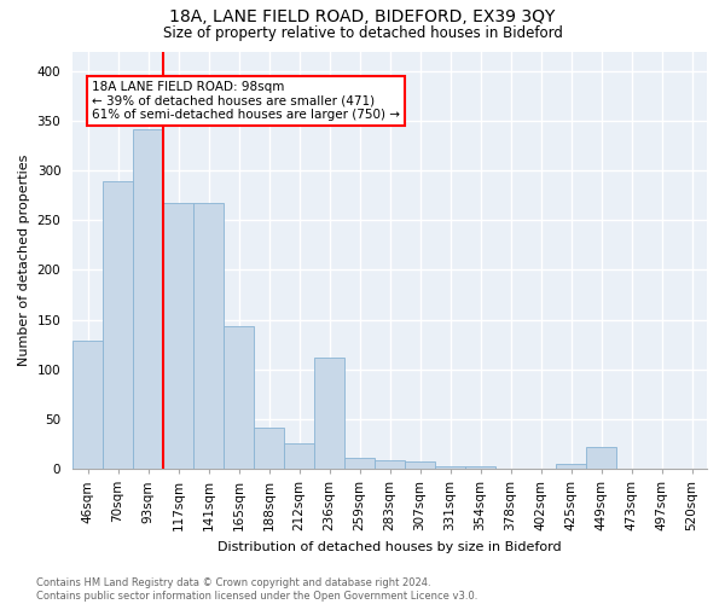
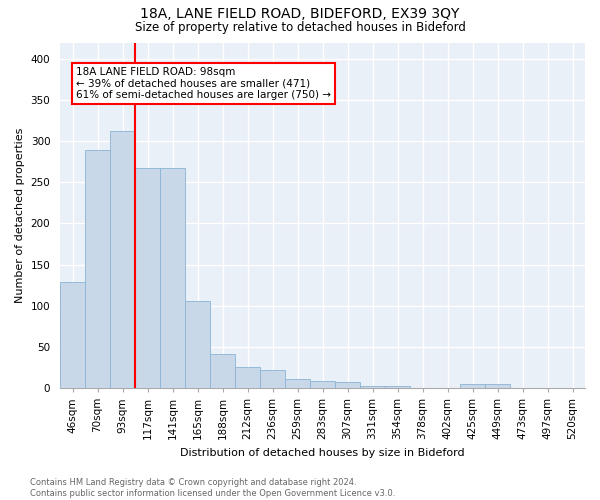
93sqm: 342 -> 312
165sqm: 144 -> 106
236sqm: 112 -> 22
449sqm: 22 -> 5
